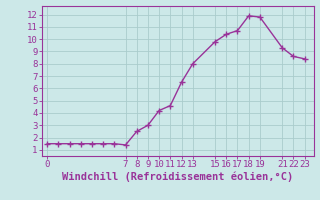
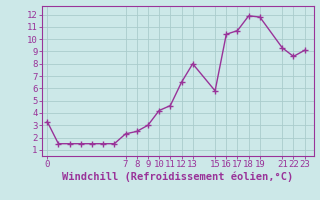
0: 1.5 -> 3.3
7: 1.4 -> 2.3
15: 9.8 -> 5.8
23: 8.4 -> 9.1
